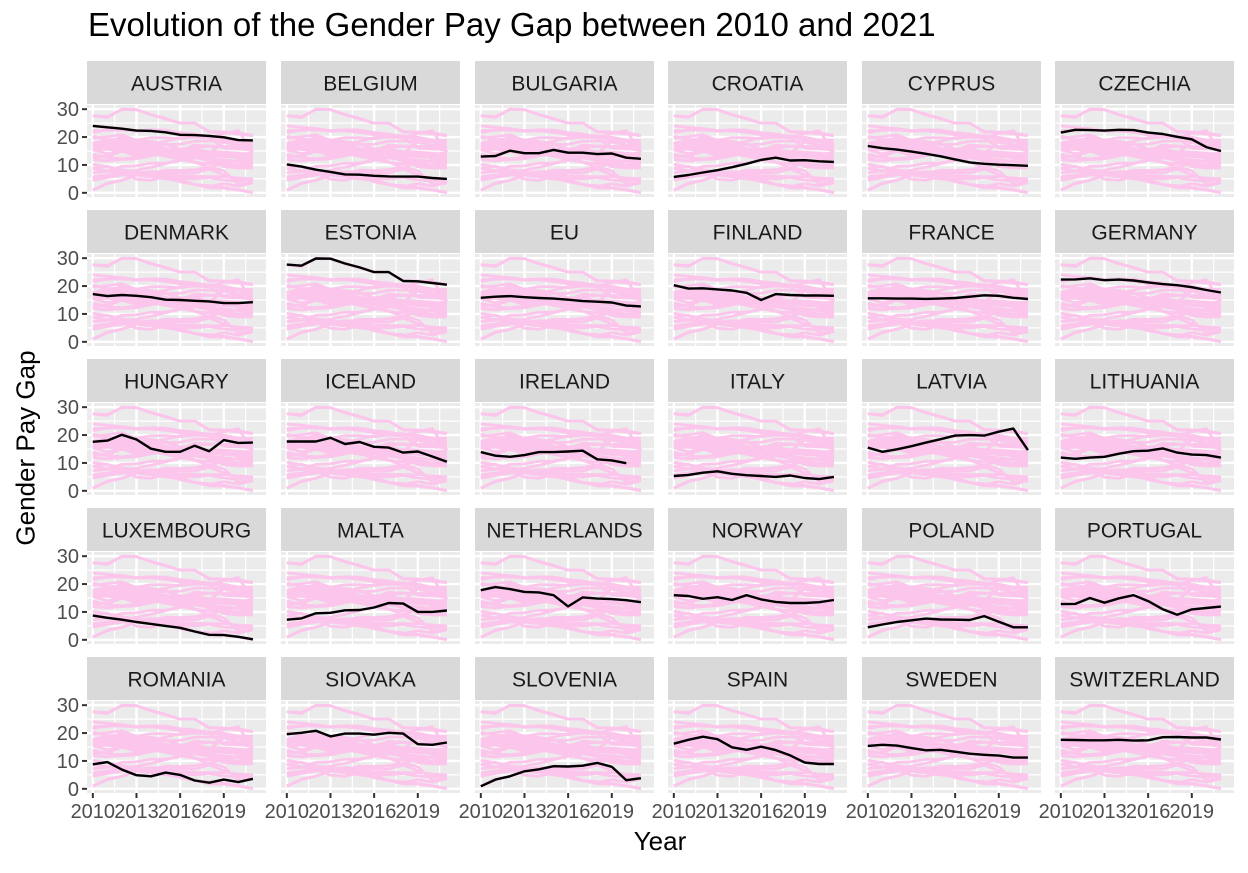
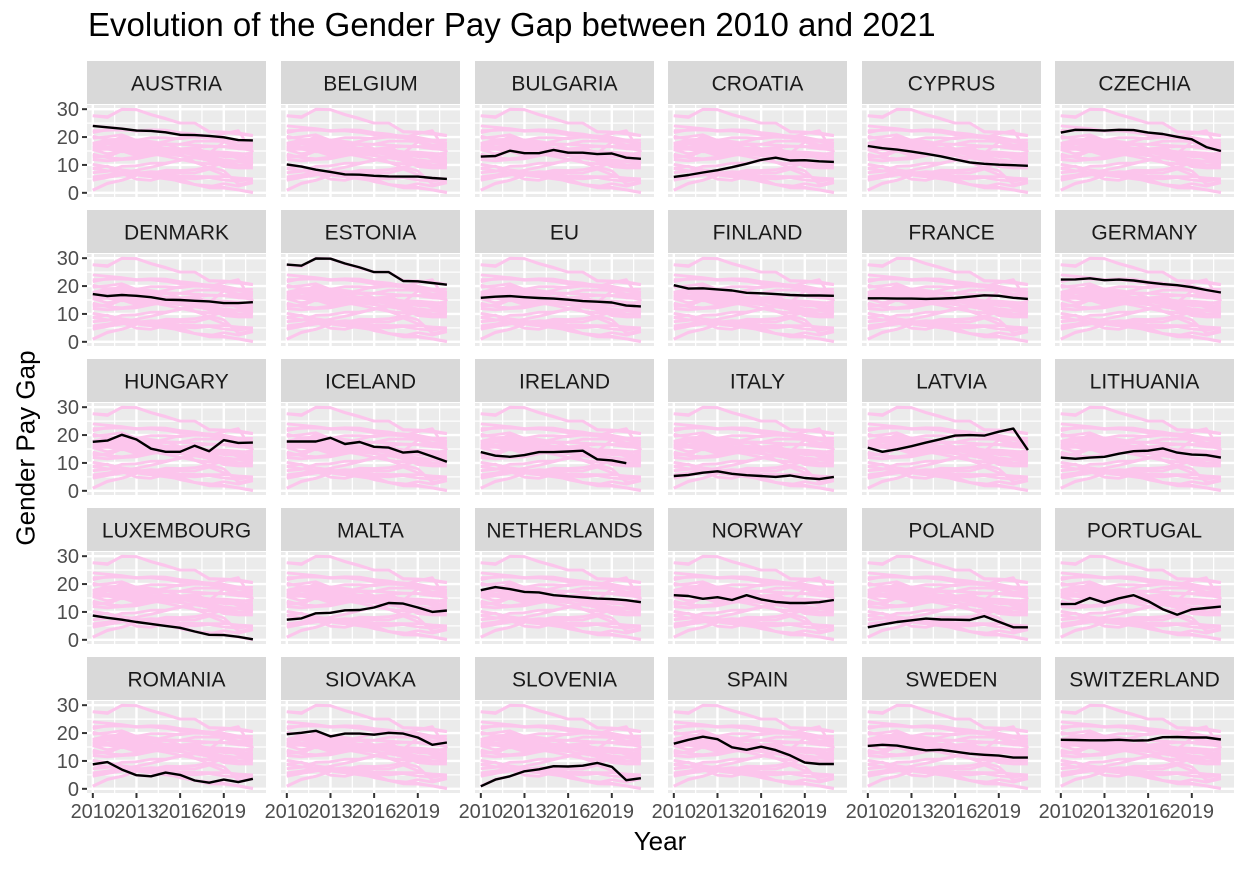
FINLAND/2016: 15 -> 17
NETHERLANDS/2016: 12 -> 16
MALTA/2019: 10 -> 12
SIOVAKA/2019: 16 -> 18
